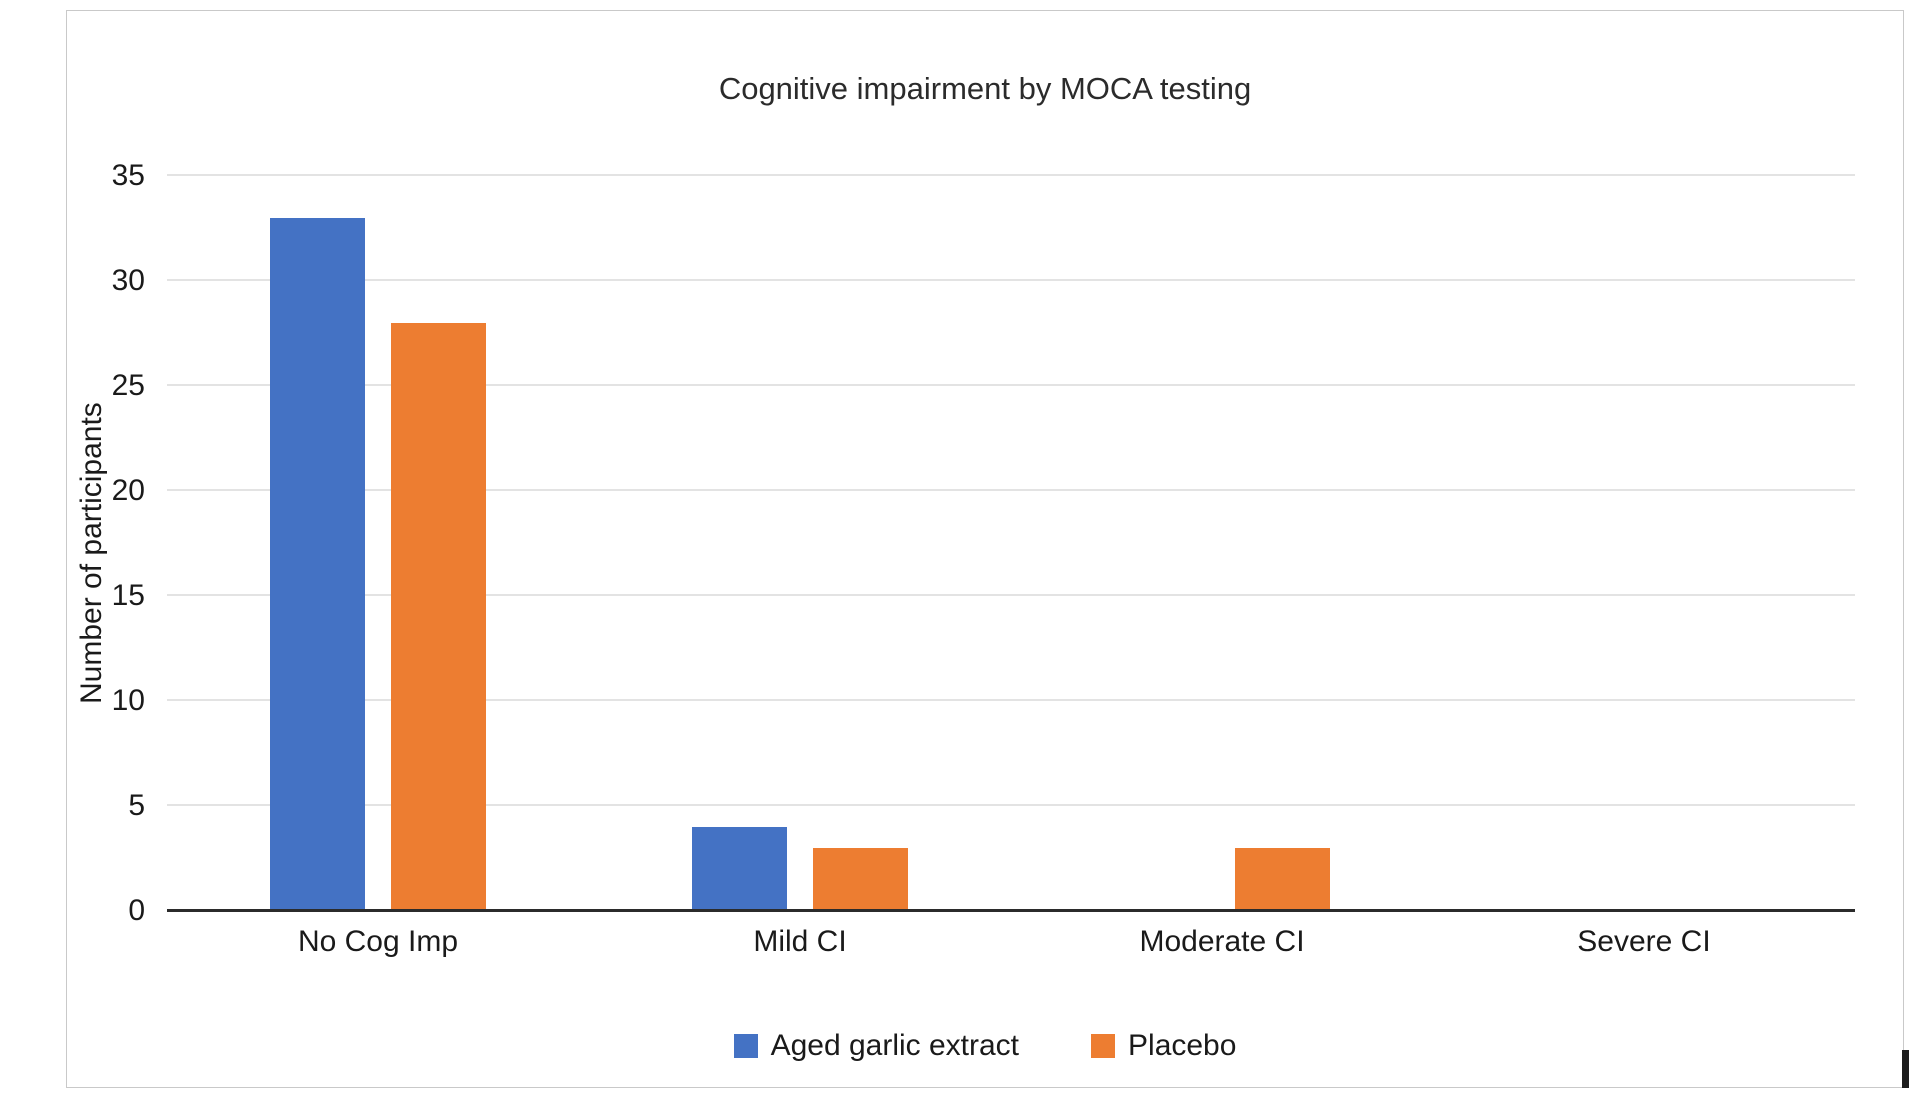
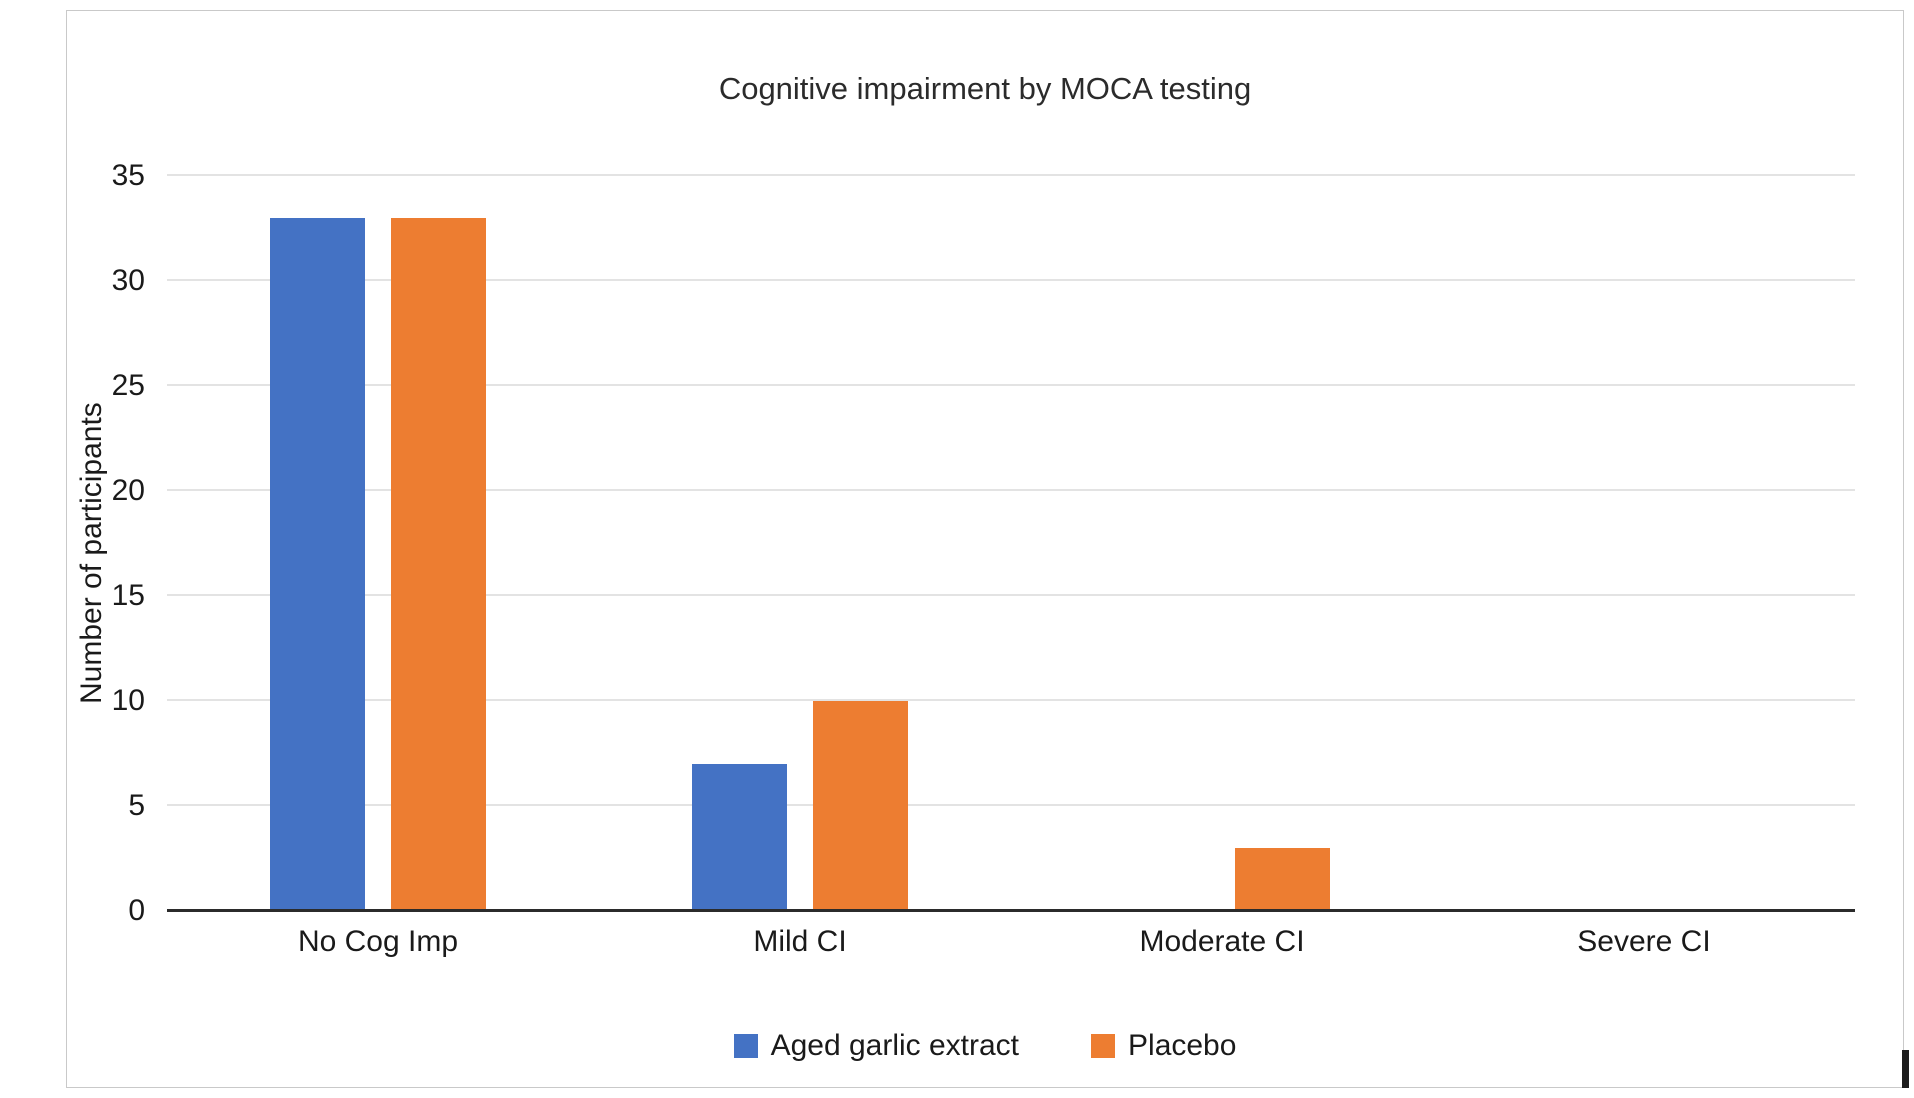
Placebo/No Cog Imp: 28 -> 33
Aged garlic extract/Mild CI: 4 -> 7
Placebo/Mild CI: 3 -> 10
